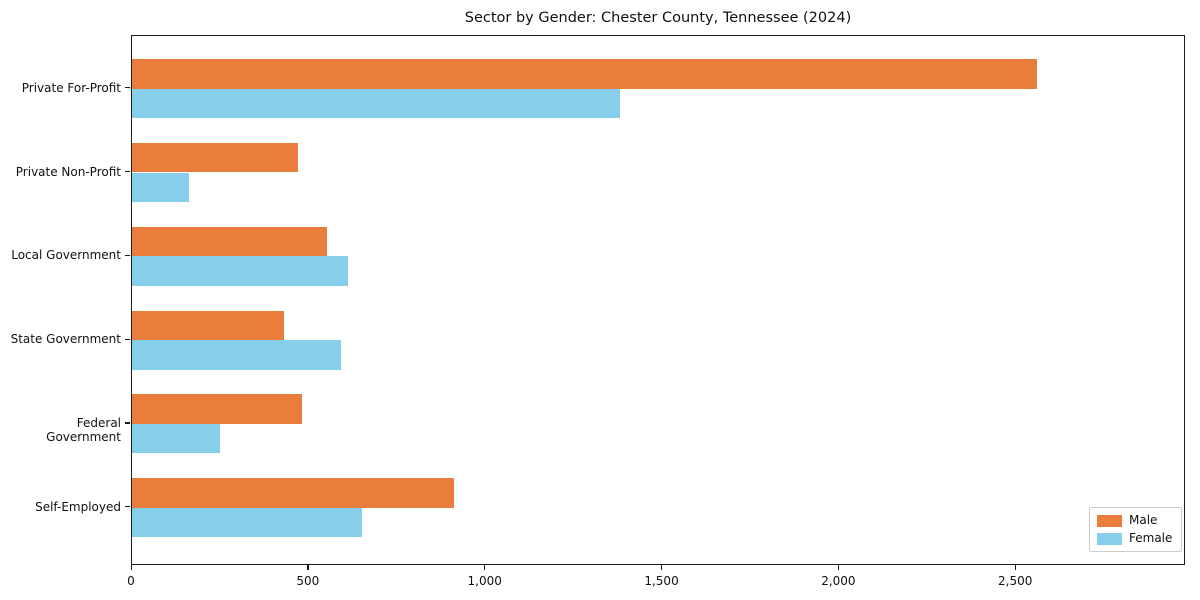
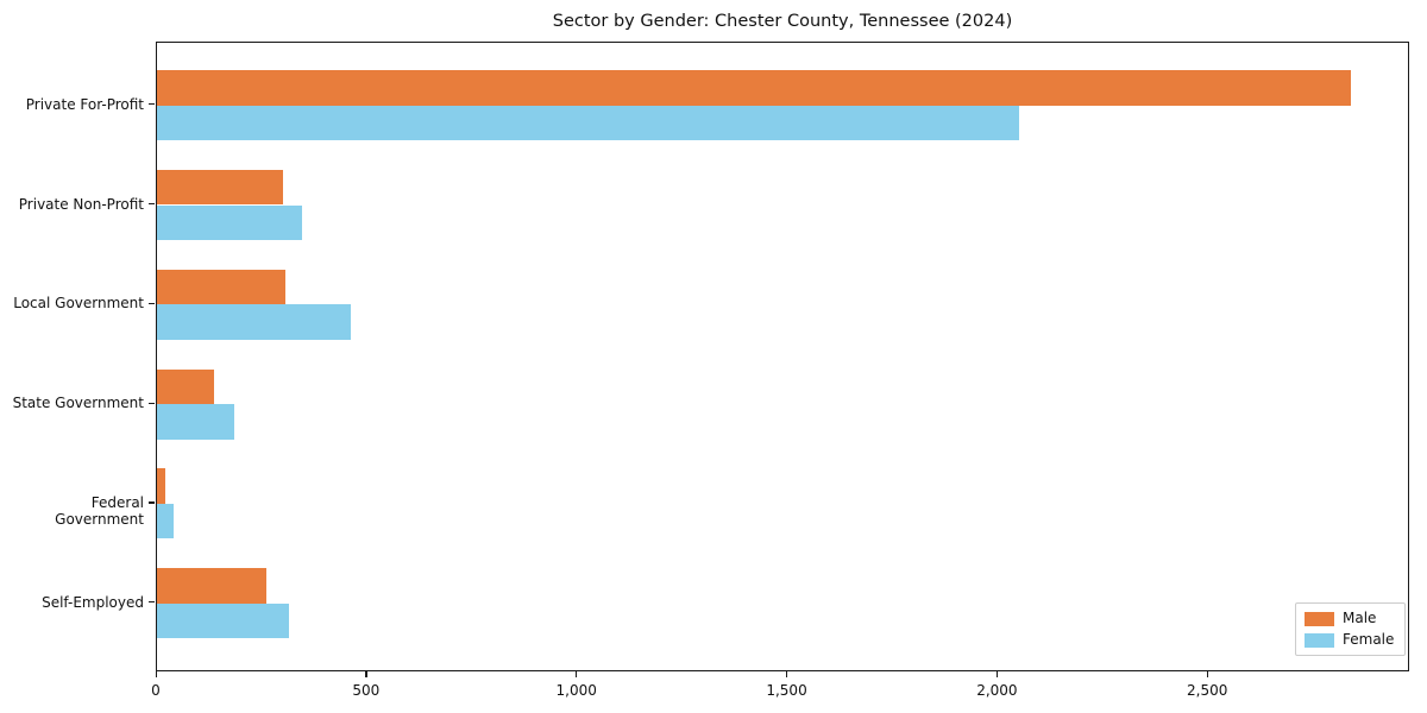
Male/Private For-Profit: 2560 -> 2840
Female/Private For-Profit: 1380 -> 2050
Male/Private Non-Profit: 470 -> 300
Female/Private Non-Profit: 160 -> 340
Male/Local Government: 550 -> 300
Female/Local Government: 610 -> 460
Male/State Government: 430 -> 140
Female/State Government: 590 -> 180
Male/Federal Government: 480 -> 20
Female/Federal Government: 250 -> 40
Male/Self-Employed: 910 -> 260
Female/Self-Employed: 650 -> 320
